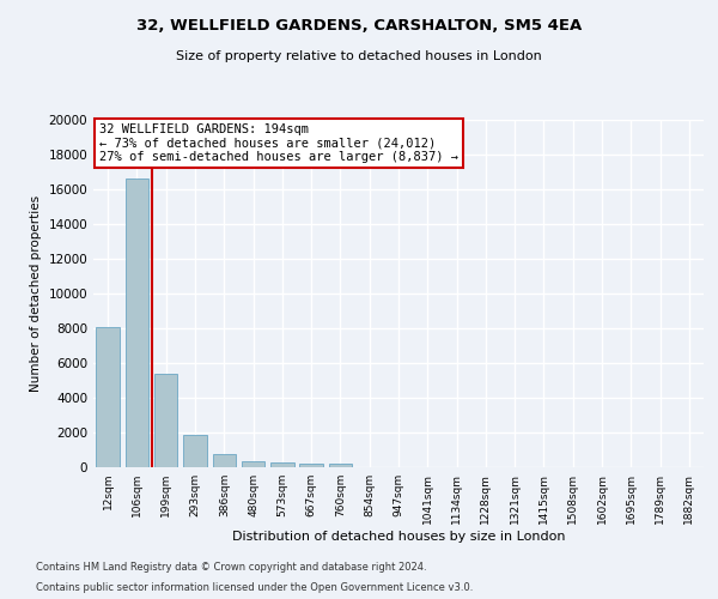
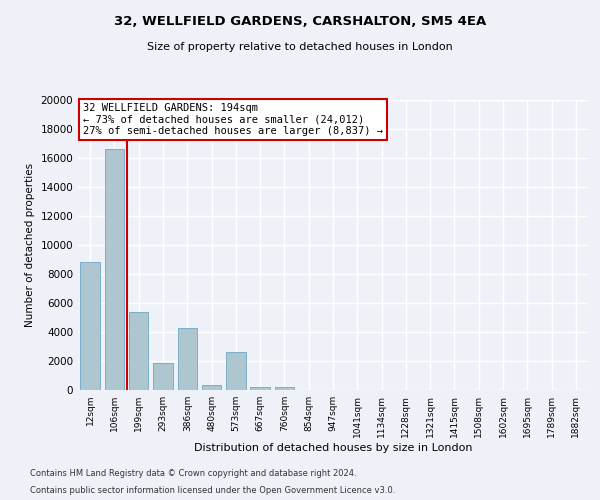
12sqm: 8100 -> 8800
386sqm: 800 -> 4300
573sqm: 300 -> 2600
